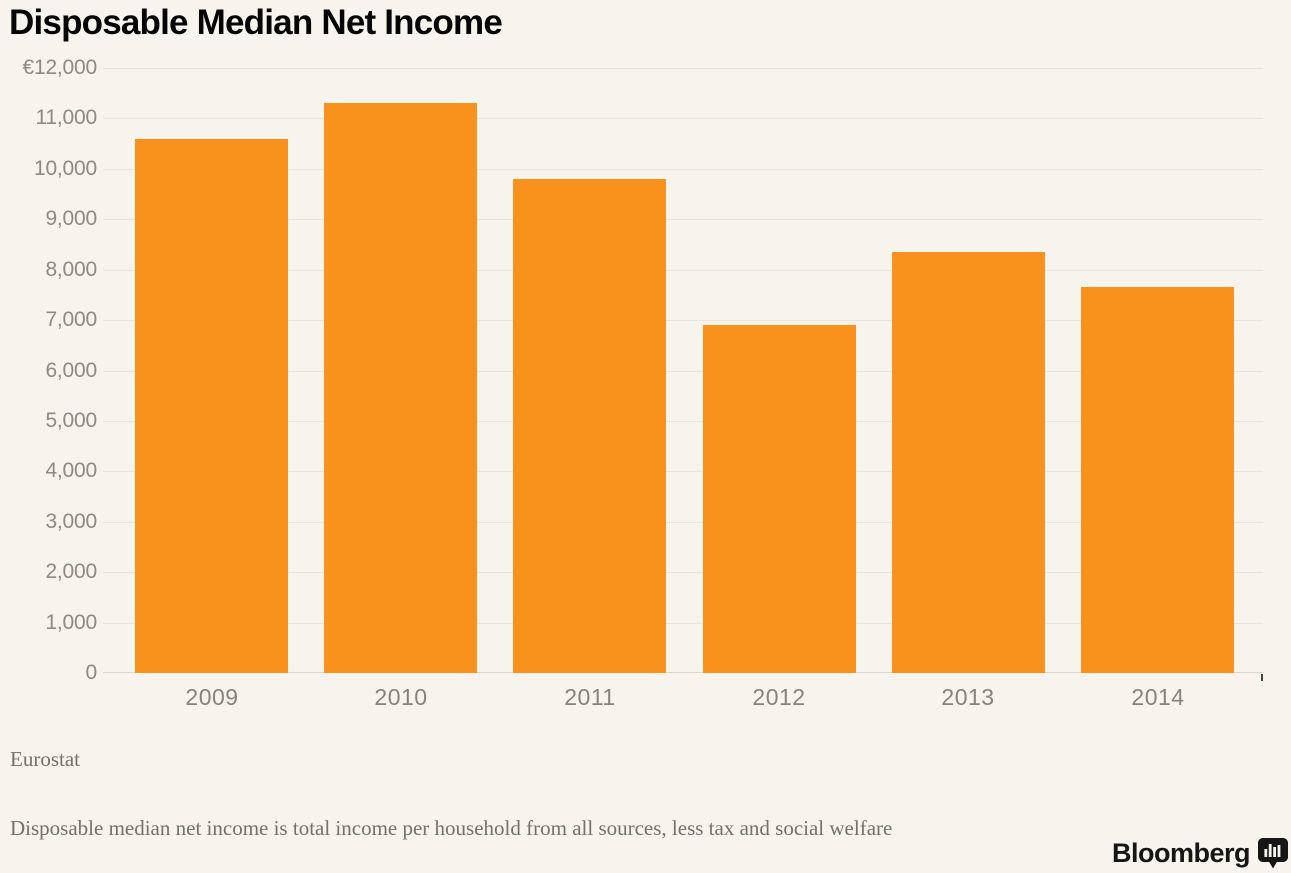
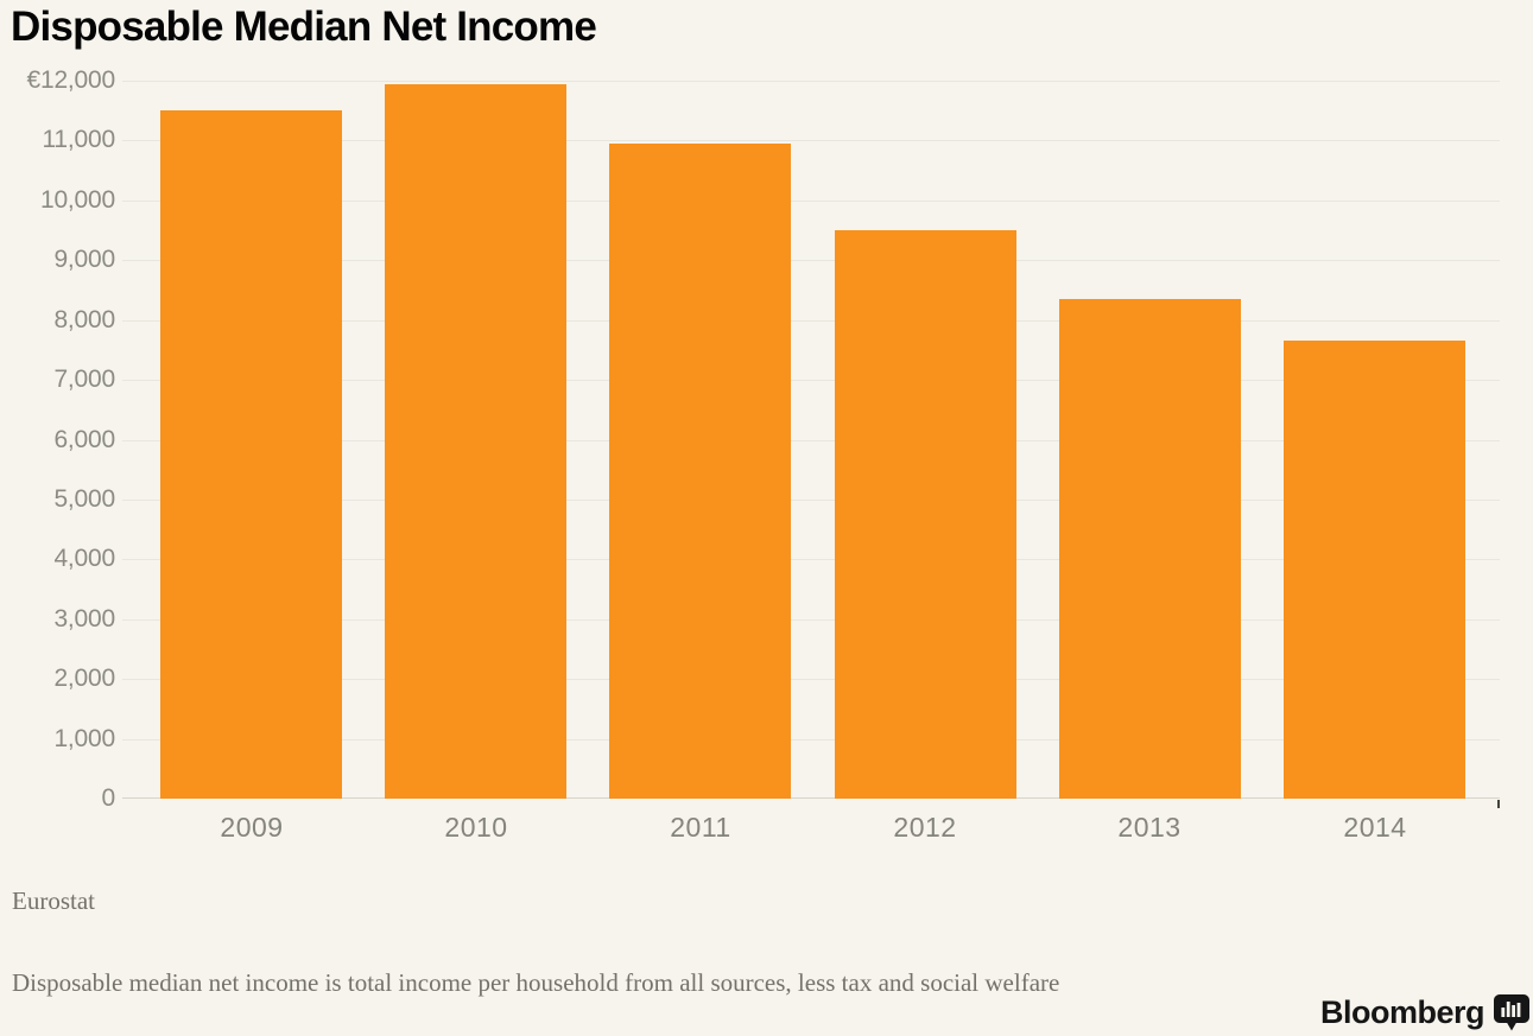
2009: €10600 -> €11500
2010: €11300 -> €12000
2011: €9800 -> €11000
2012: €6900 -> €9500
